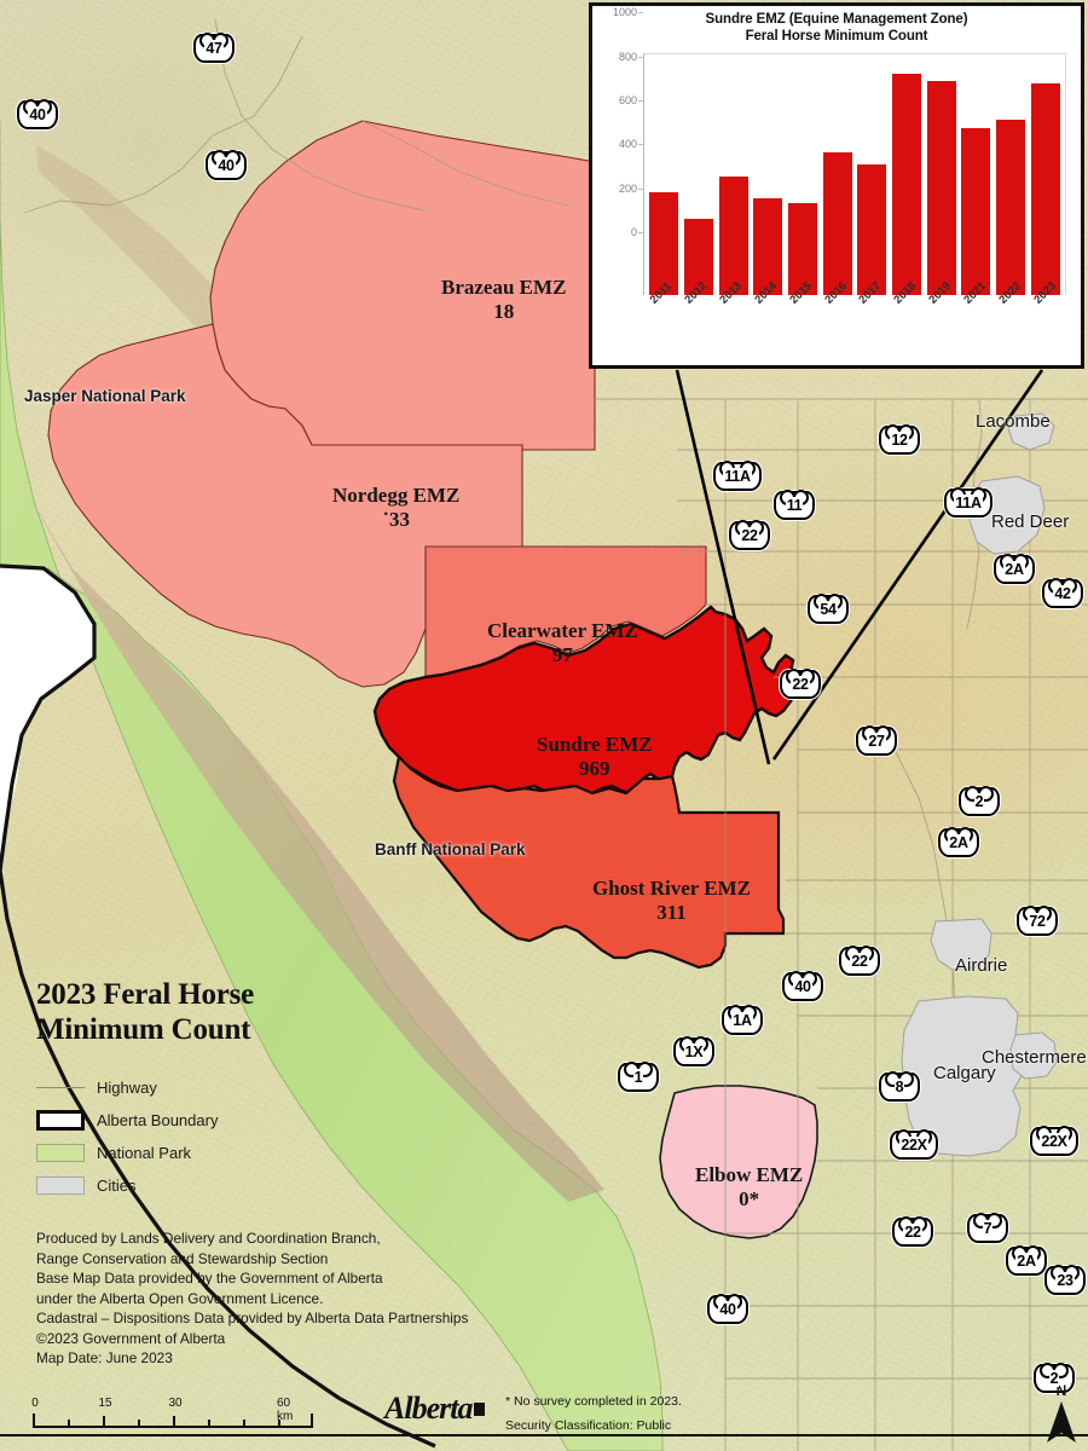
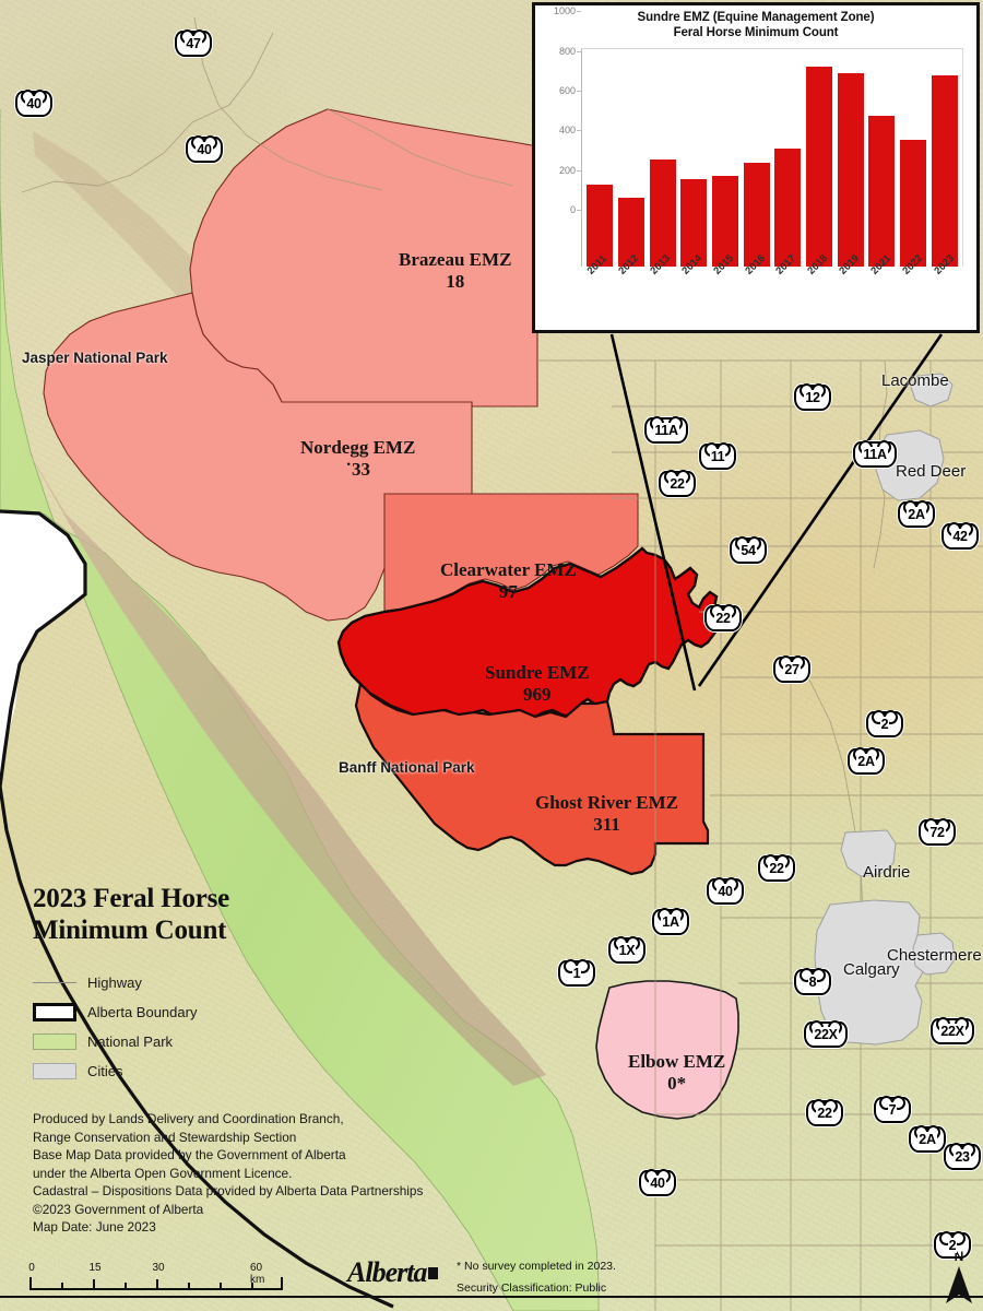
2011: 470 -> 420
2015: 420 -> 460
2016: 650 -> 520
2022: 800 -> 640
